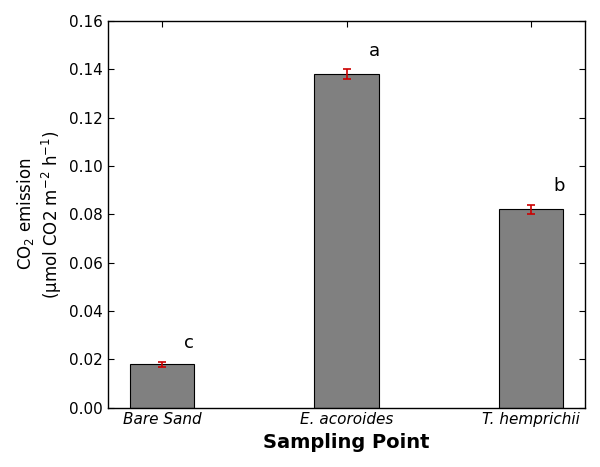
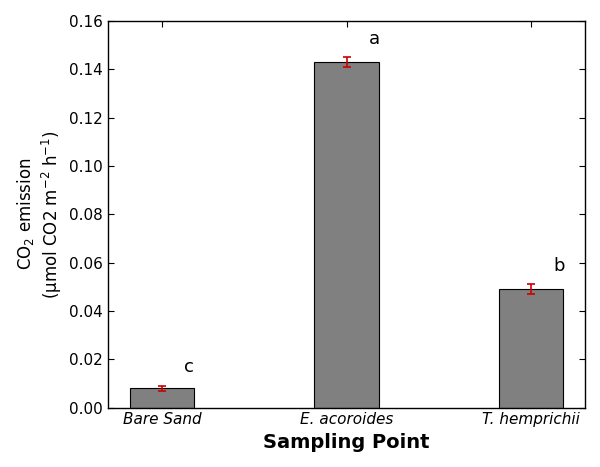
Bare Sand: 0.018 -> 0.008
E. acoroides: 0.138 -> 0.143
T. hemprichii: 0.082 -> 0.049
